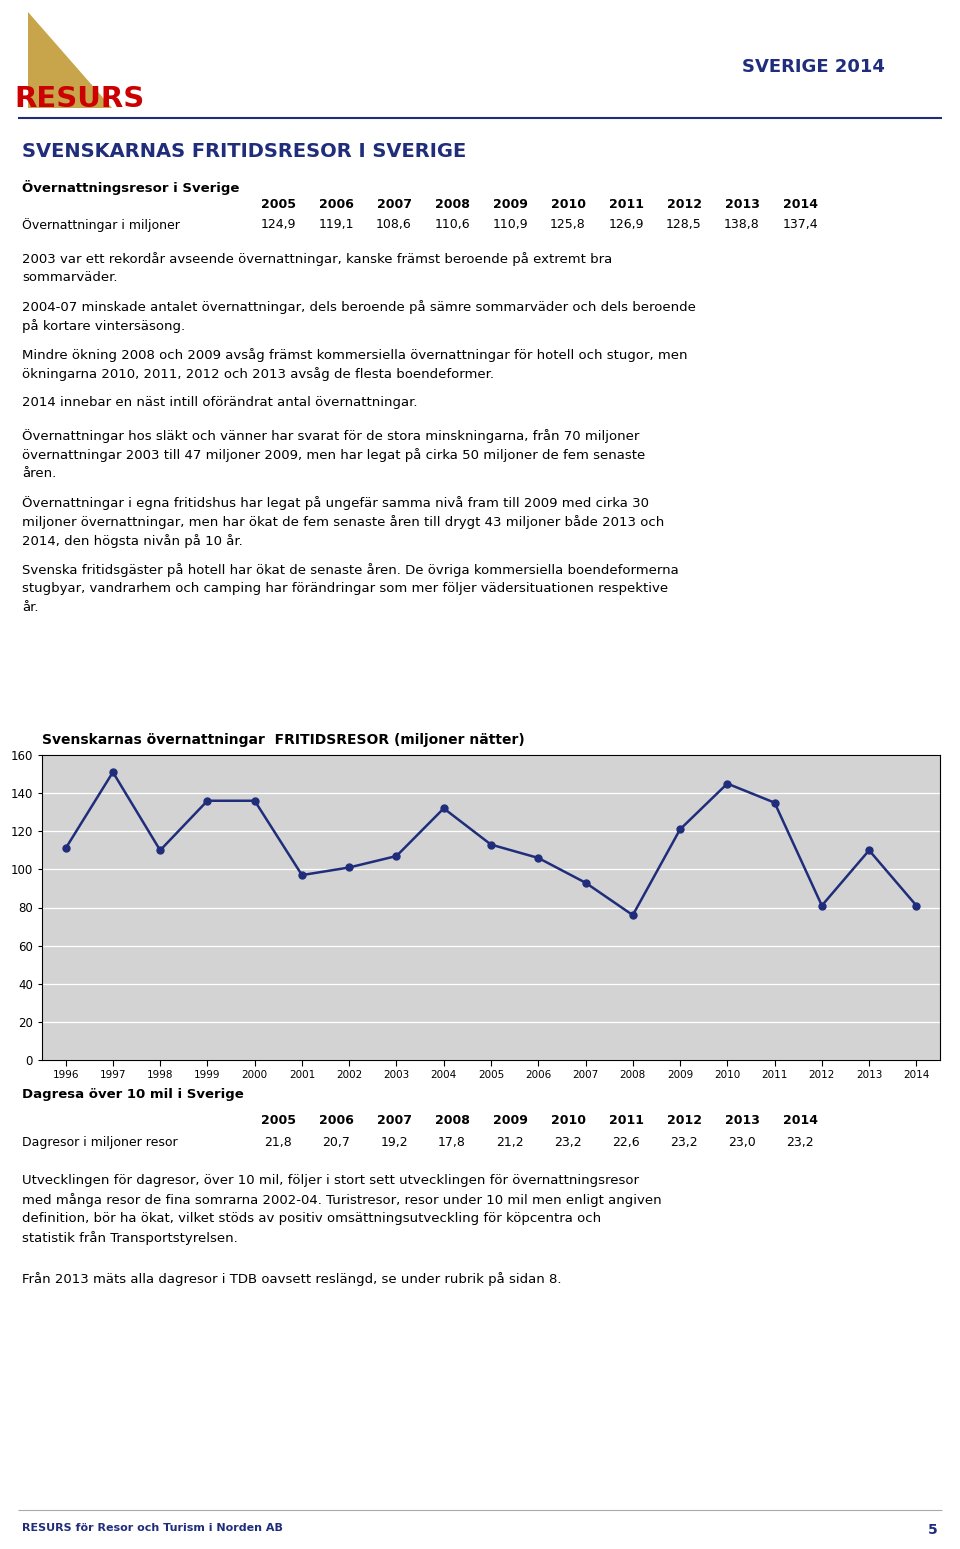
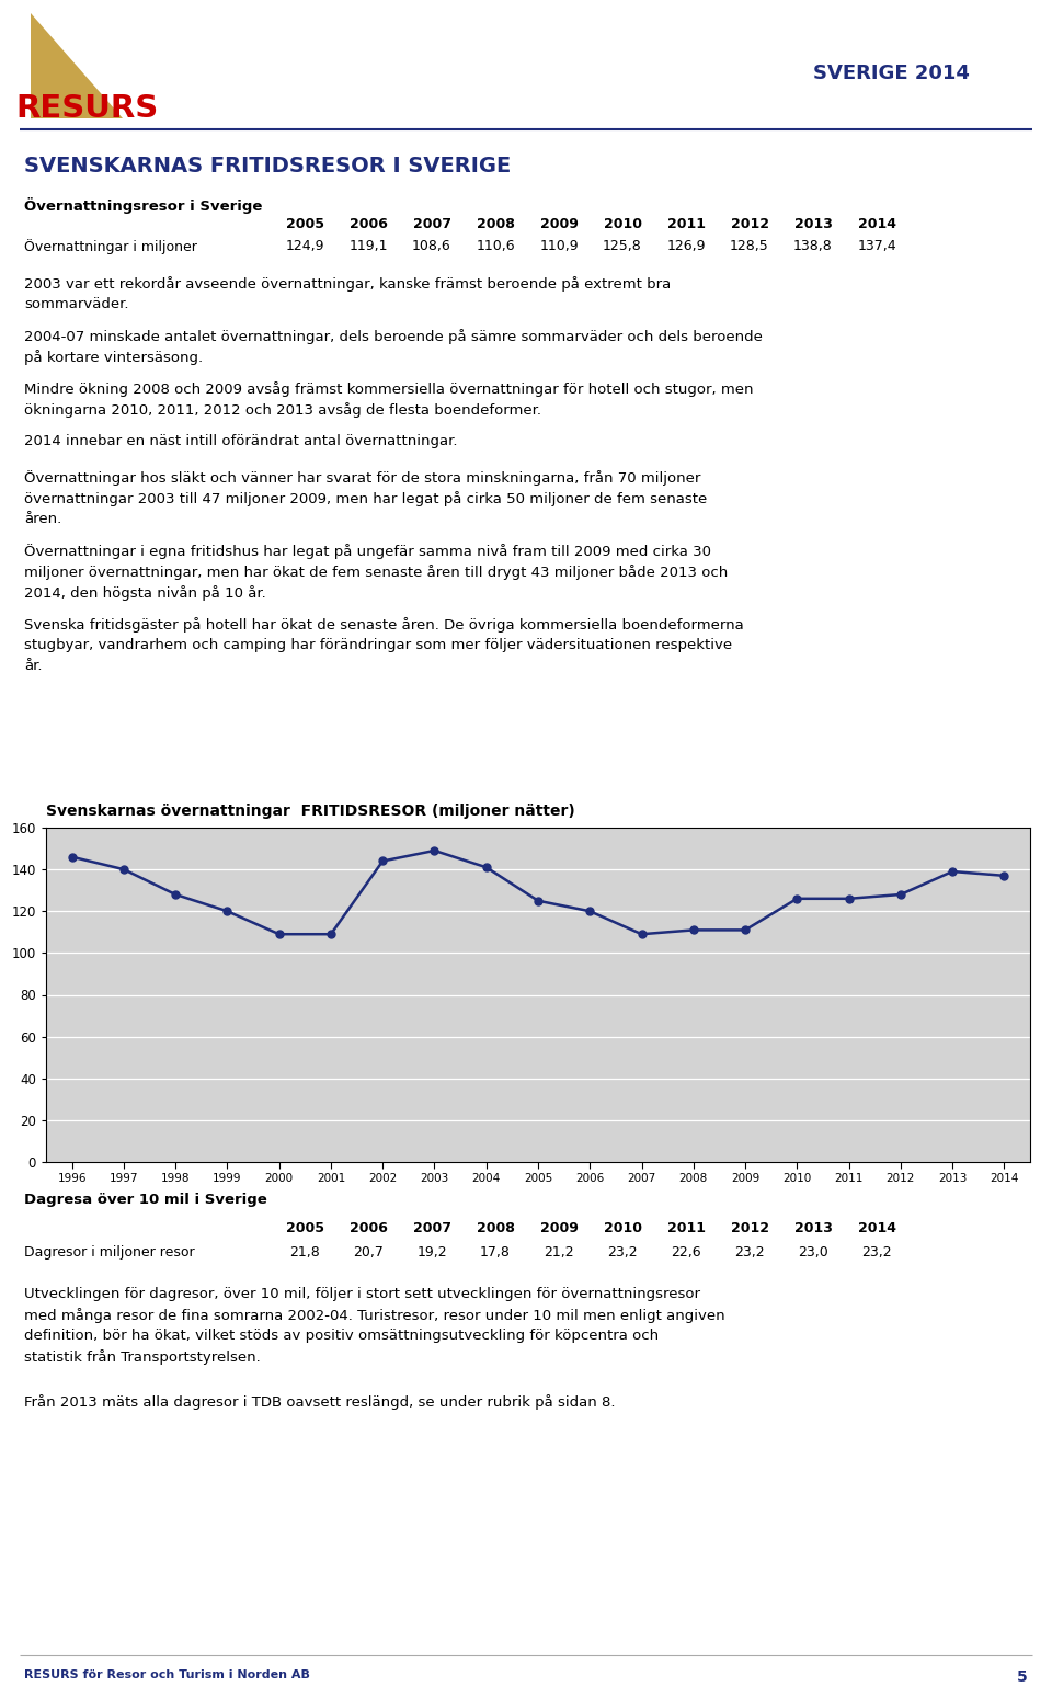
1996: 111 -> 146
1997: 151 -> 140
1998: 110 -> 128
1999: 136 -> 120
2000: 136 -> 109
2001: 97 -> 109
2002: 101 -> 144
2003: 107 -> 149
2004: 132 -> 141
2005: 113 -> 125
2006: 106 -> 120
2007: 93 -> 109
2008: 76 -> 111
2009: 121 -> 111
2010: 145 -> 126
2011: 135 -> 126
2012: 81 -> 128
2013: 110 -> 139
2014: 81 -> 137
